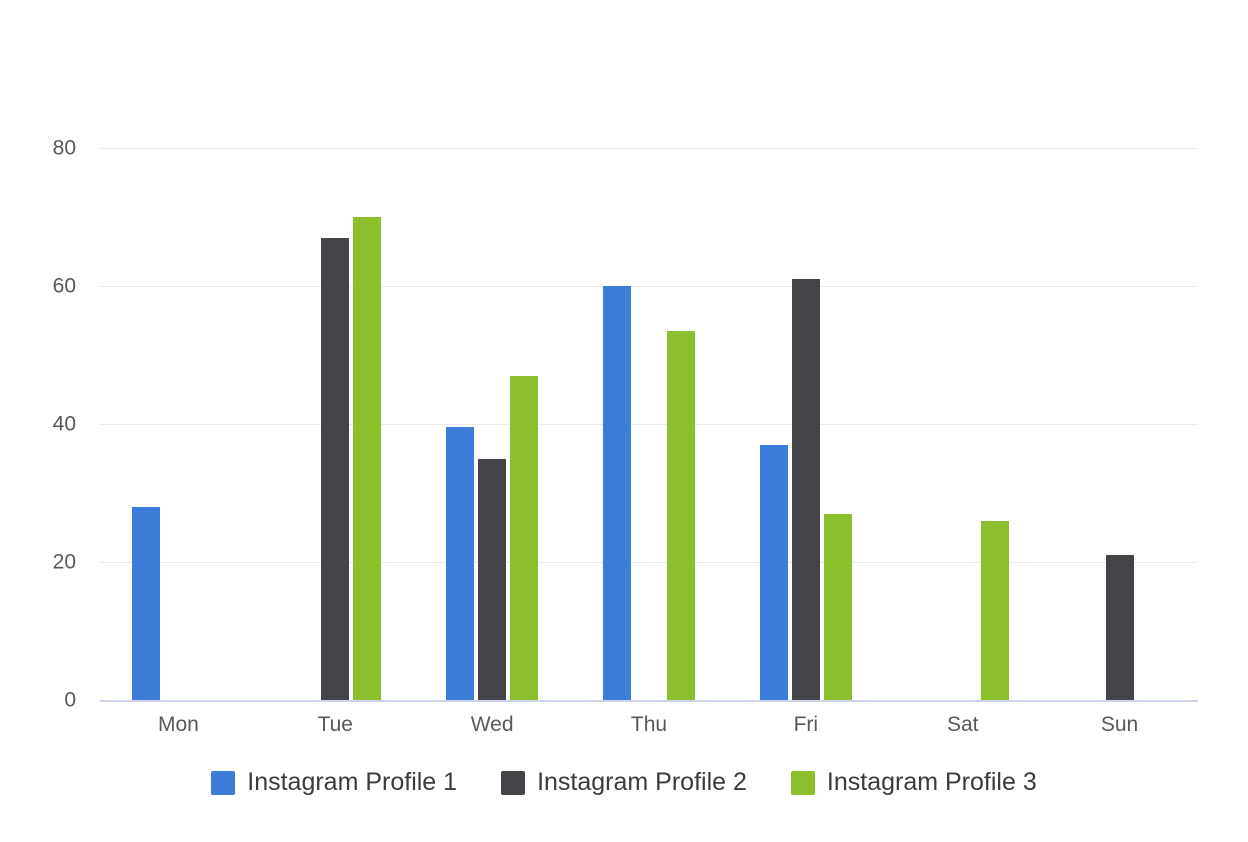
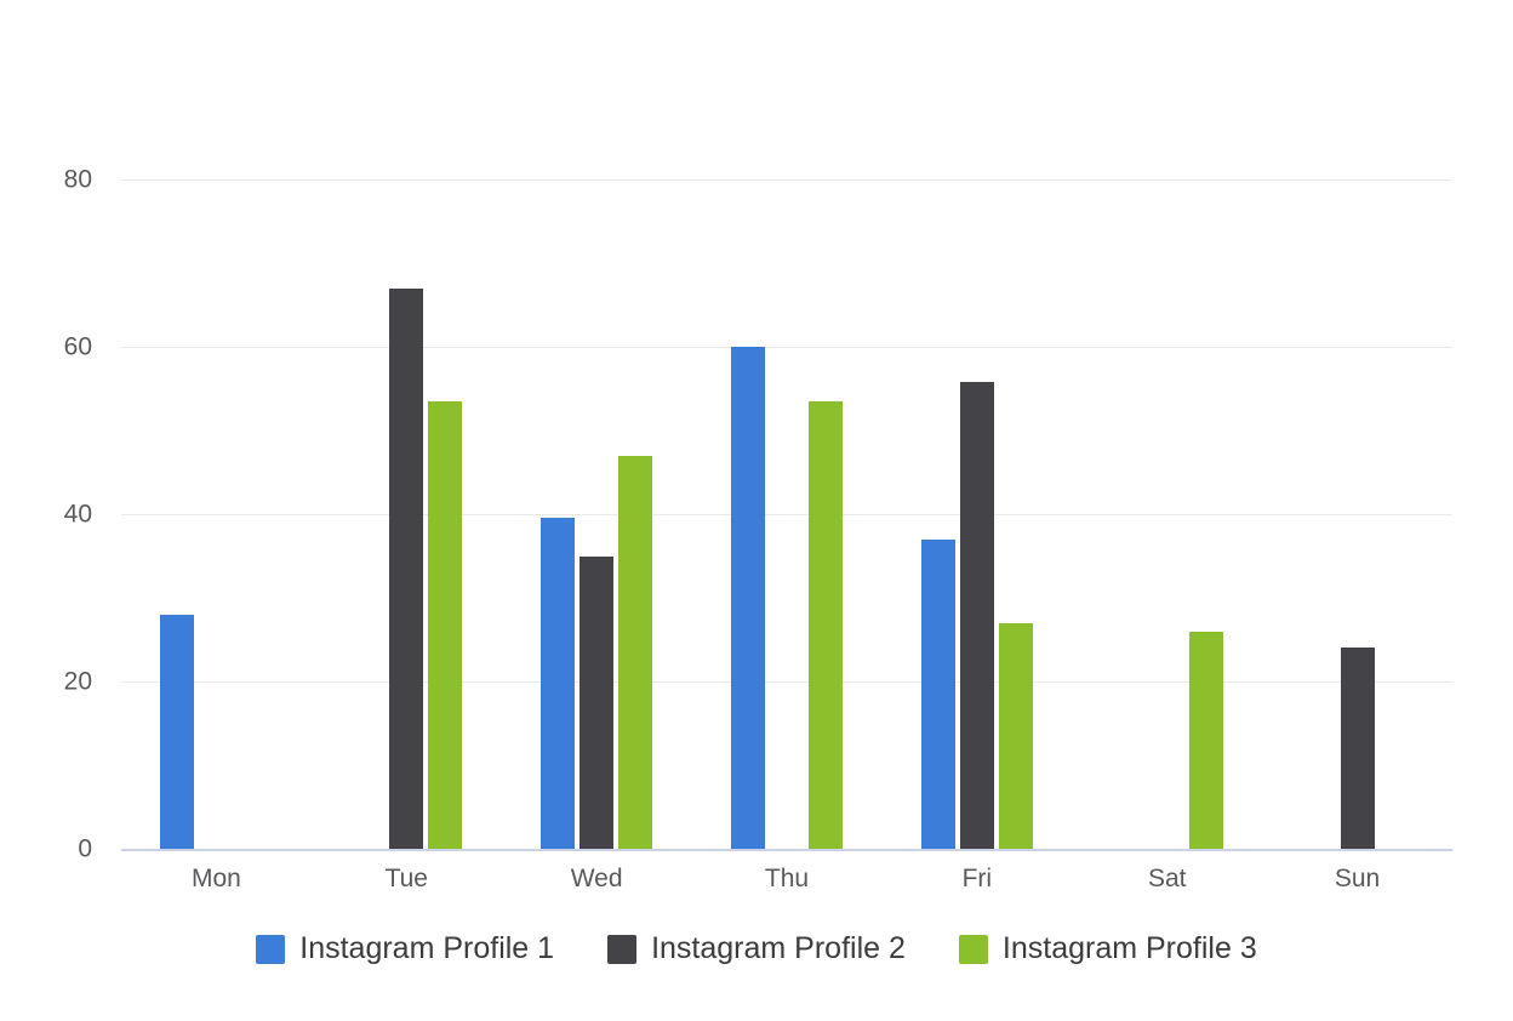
Instagram Profile 3/Tue: 70 -> 54
Instagram Profile 2/Fri: 61 -> 56
Instagram Profile 2/Sun: 21 -> 24
